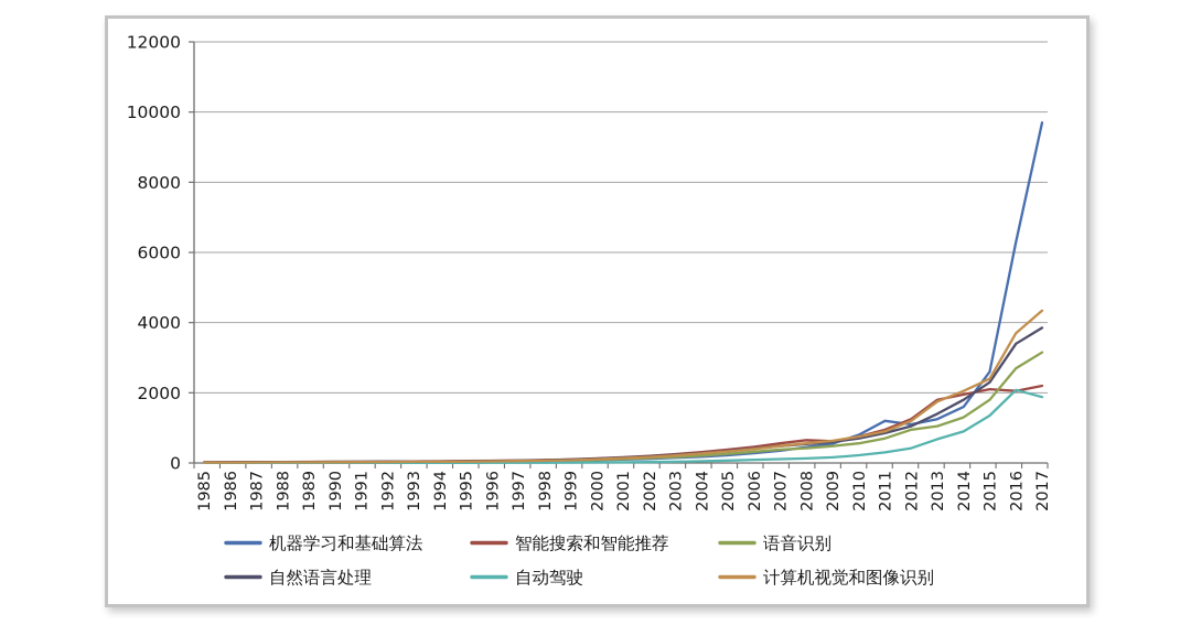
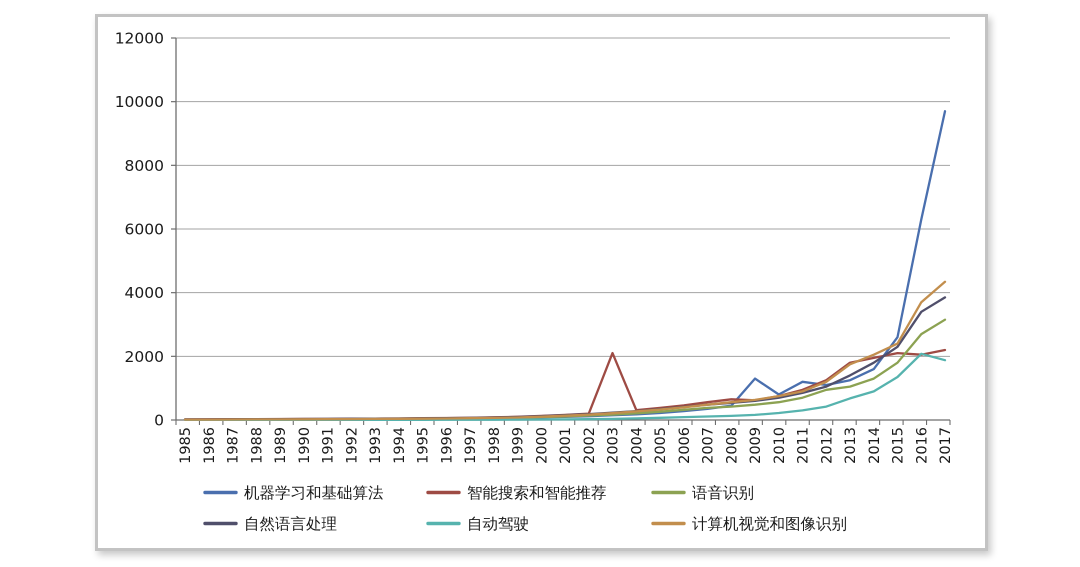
智能搜索和智能推荐/2003: 200 -> 2100
机器学习和基础算法/2009: 600 -> 1300
